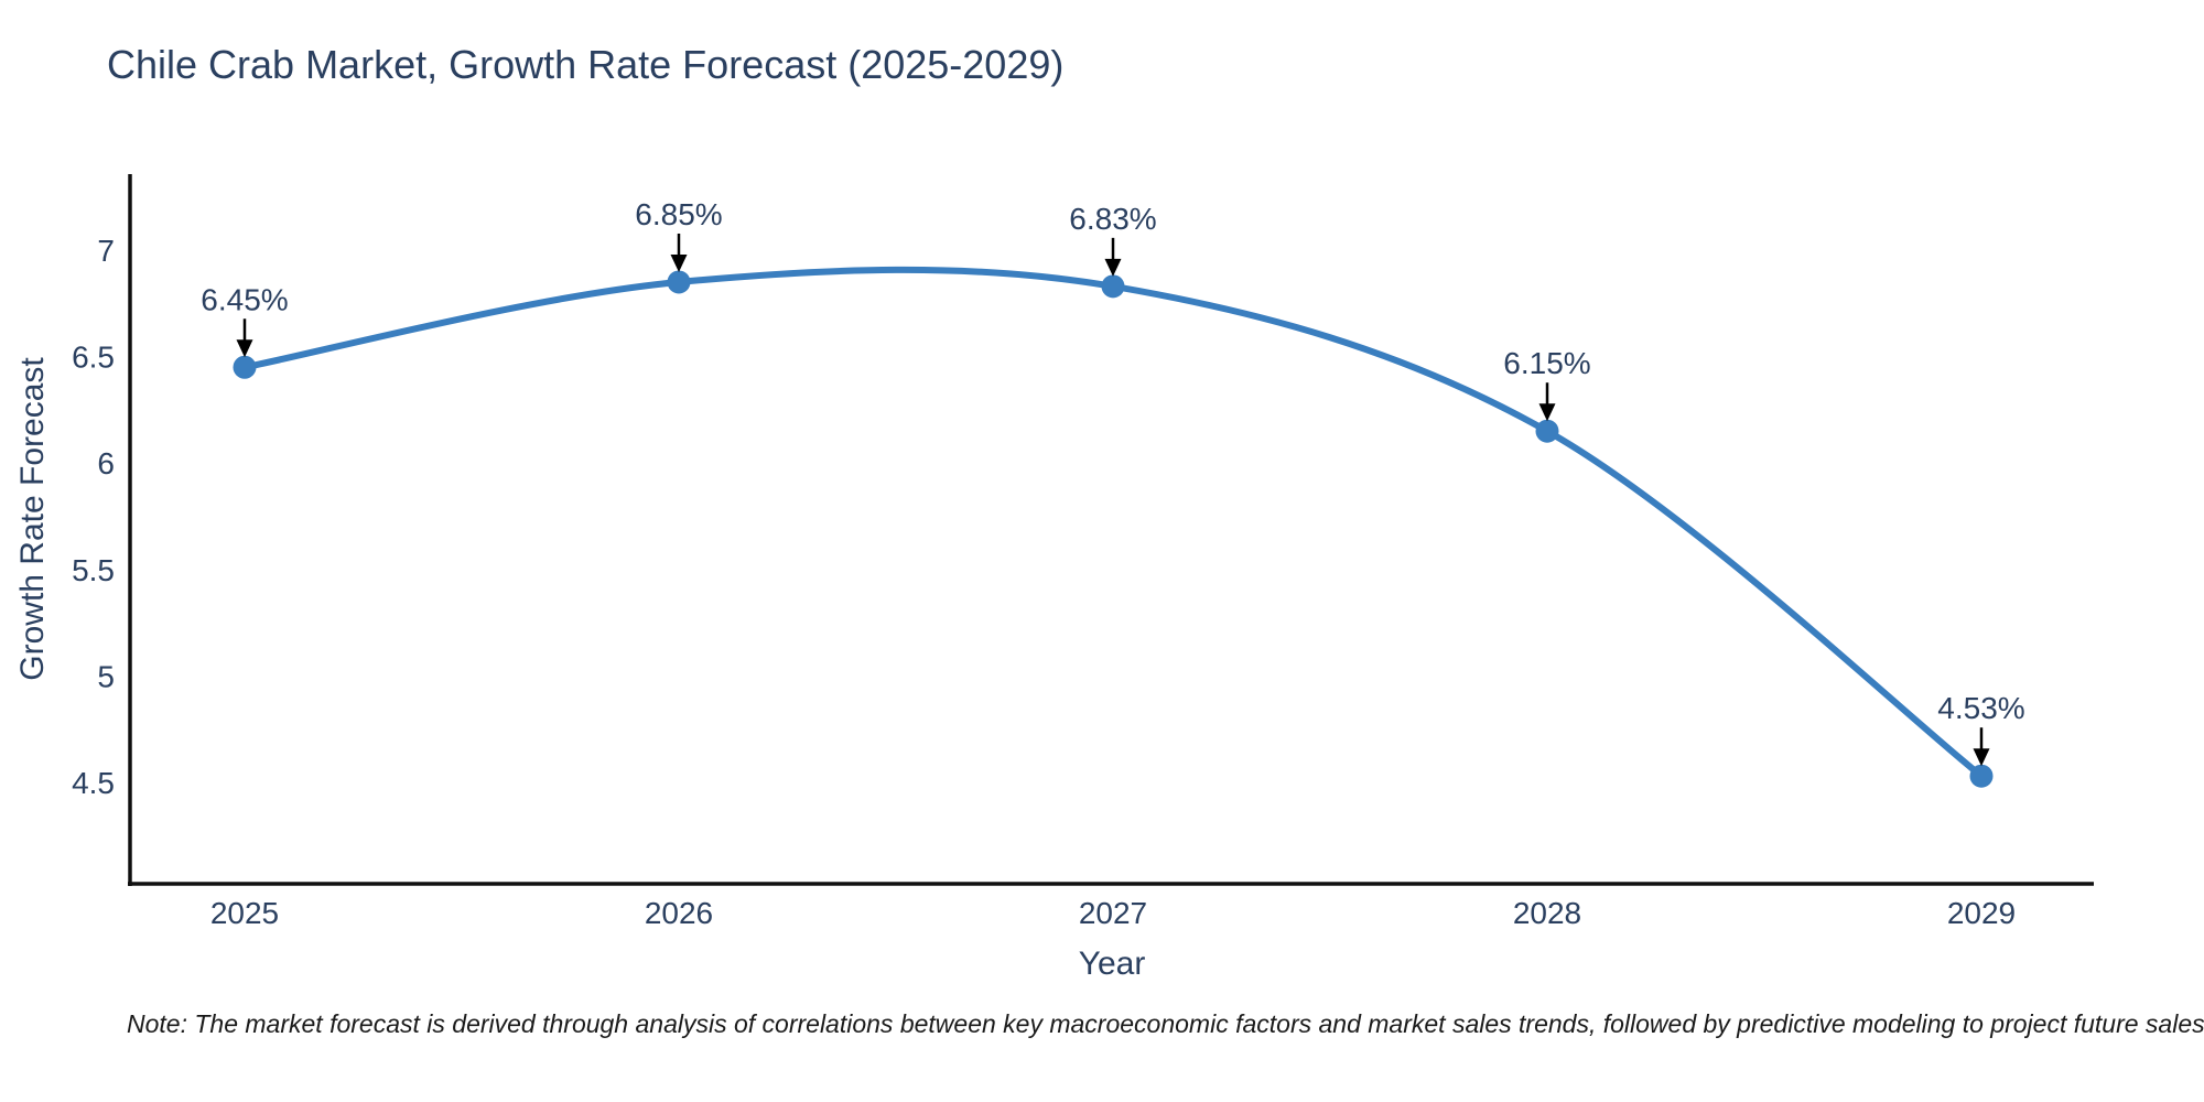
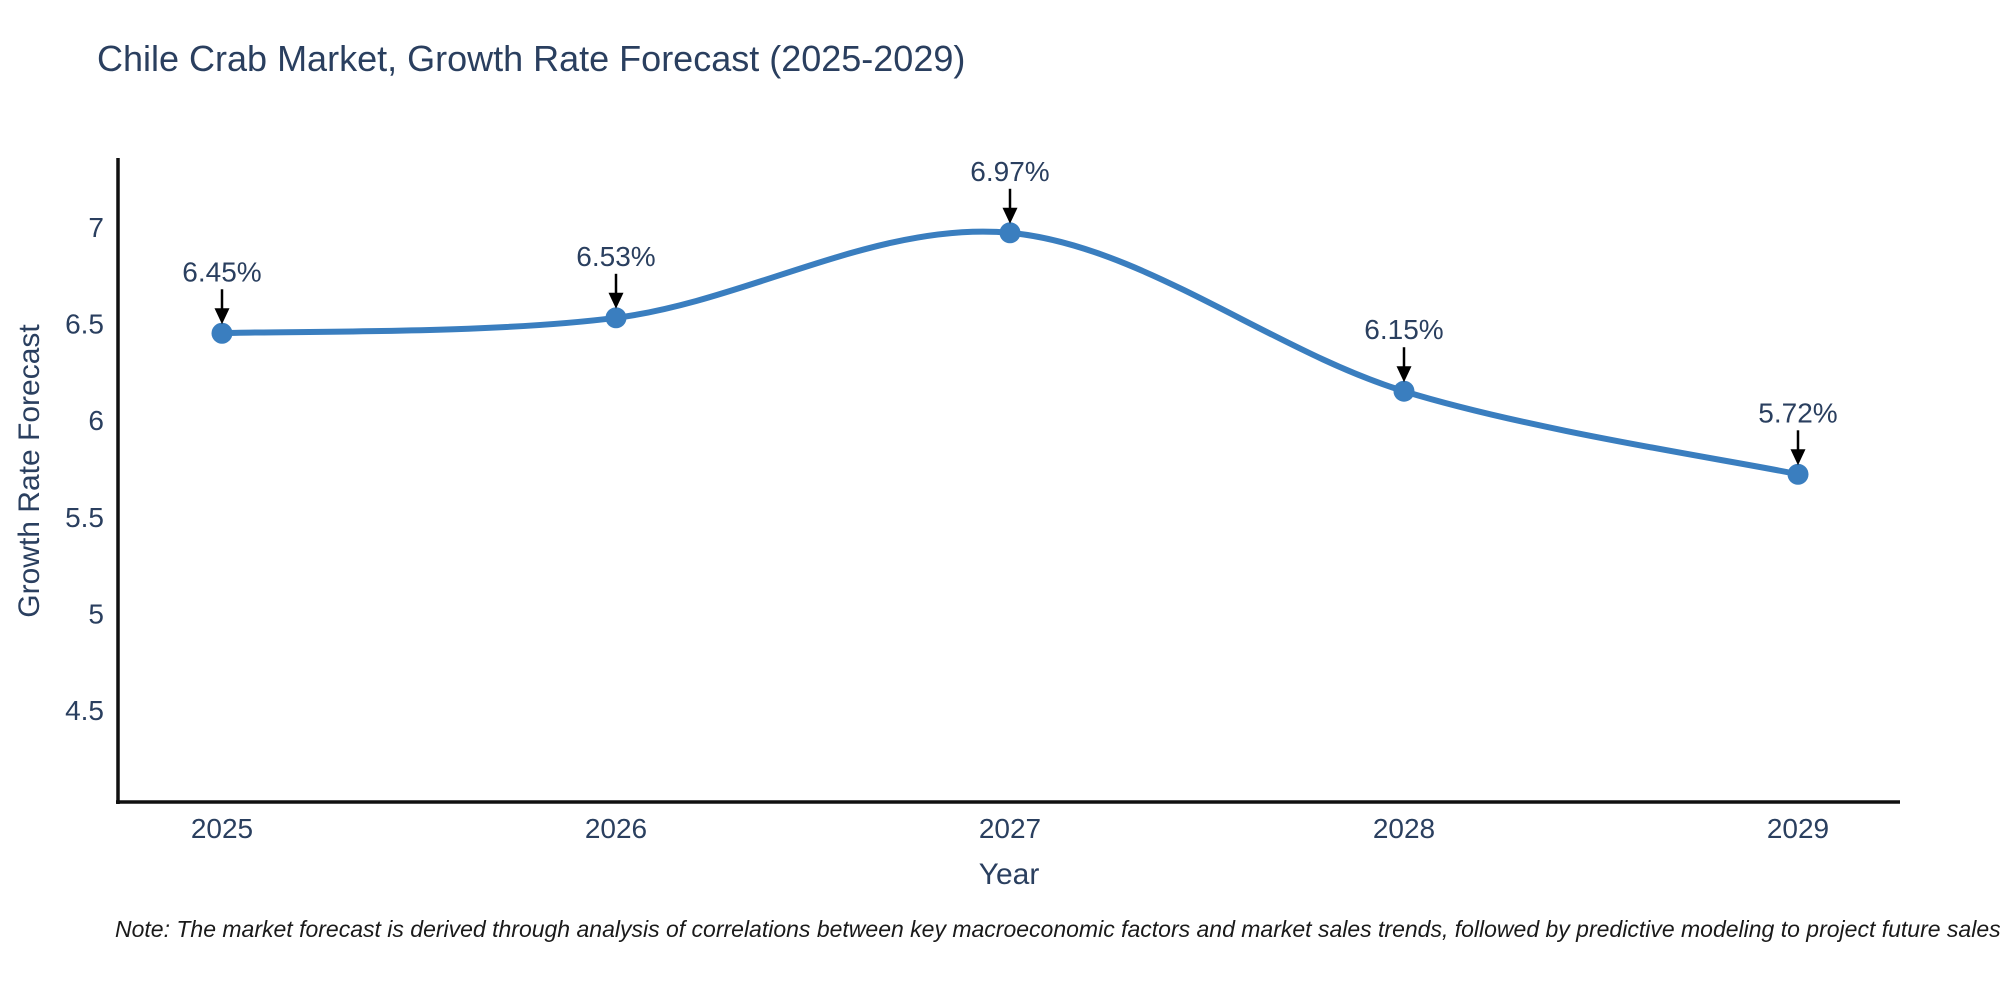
2026: 6.85% -> 6.53%
2027: 6.83% -> 6.97%
2029: 4.53% -> 5.72%
